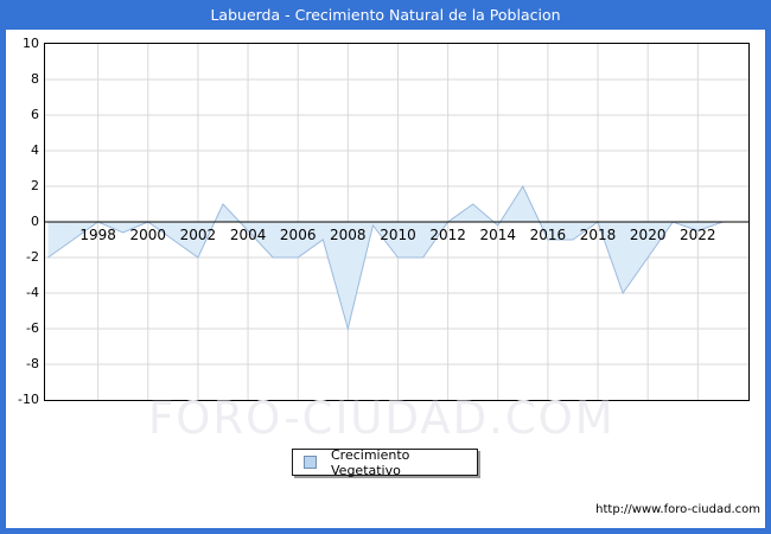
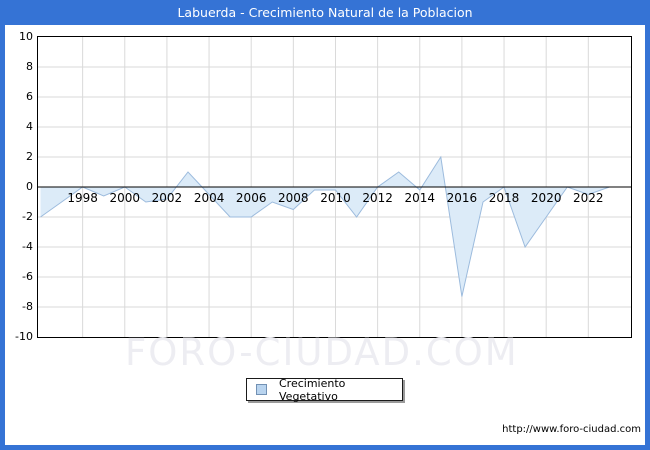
2002: -2.0 -> -0.8
2008: -6.0 -> -1.5
2010: -2.0 -> -0.2
2016: -1.0 -> -7.3
